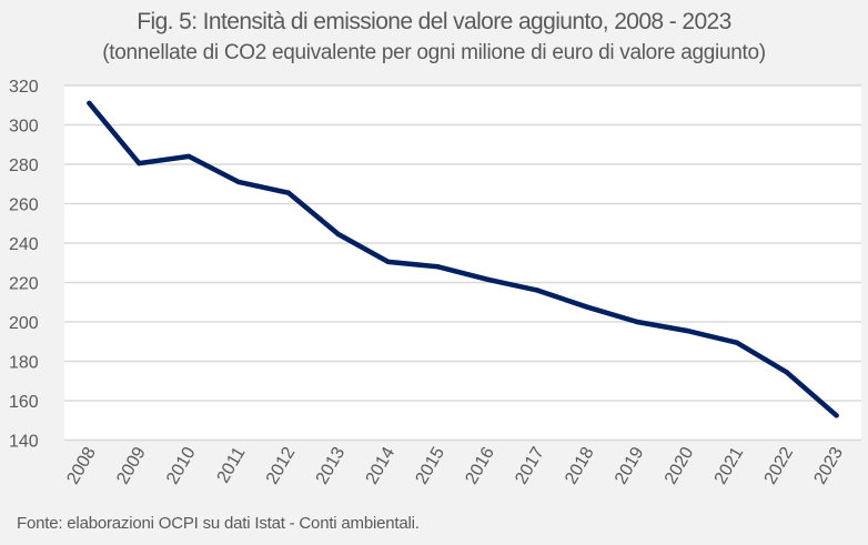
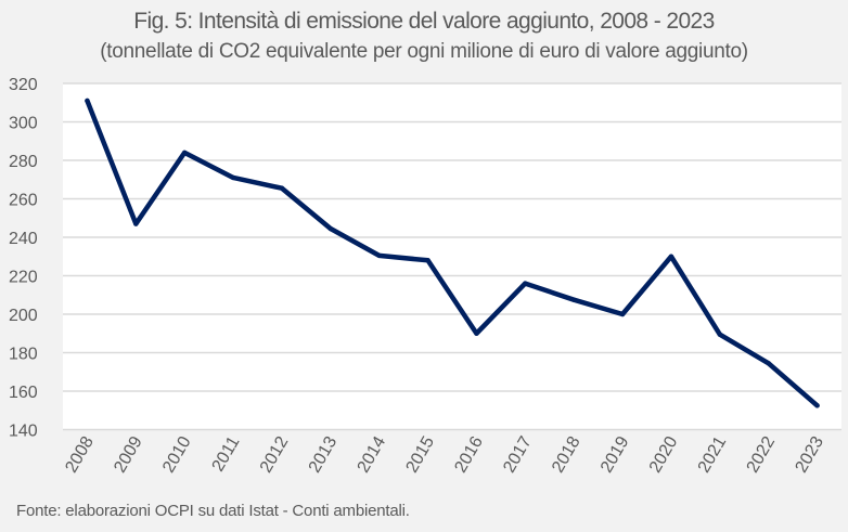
2009: 280 -> 247
2016: 222 -> 190
2020: 196 -> 230
